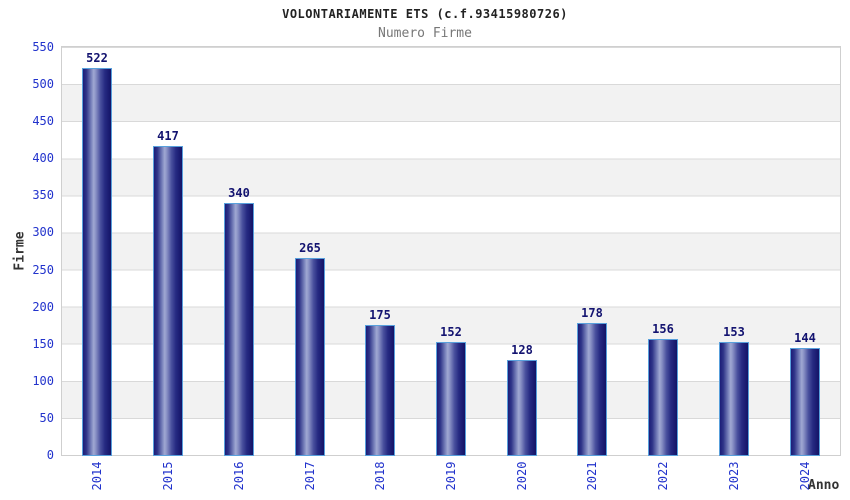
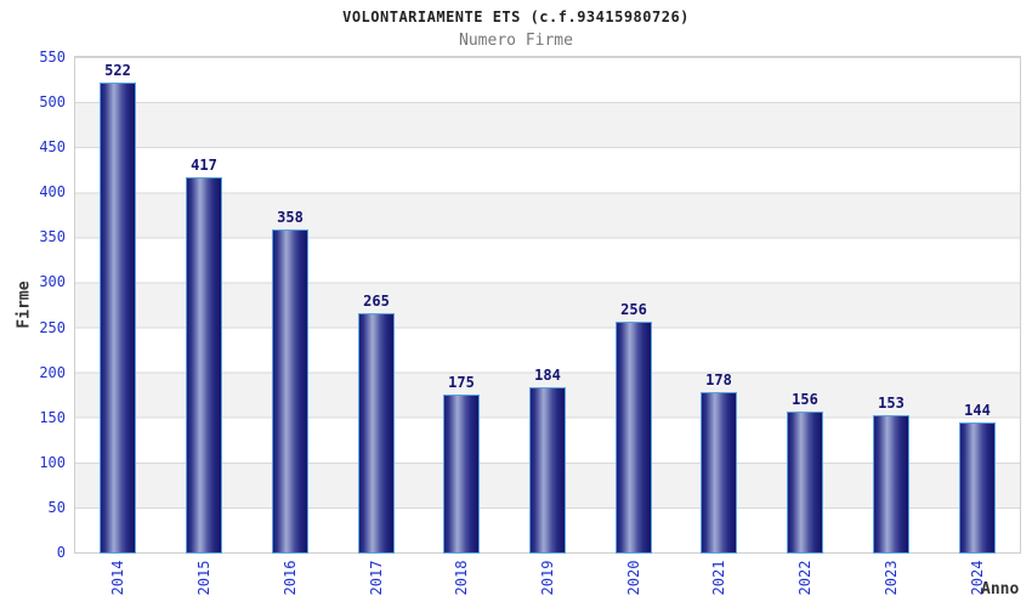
2016: 340 -> 358
2019: 152 -> 184
2020: 128 -> 256
